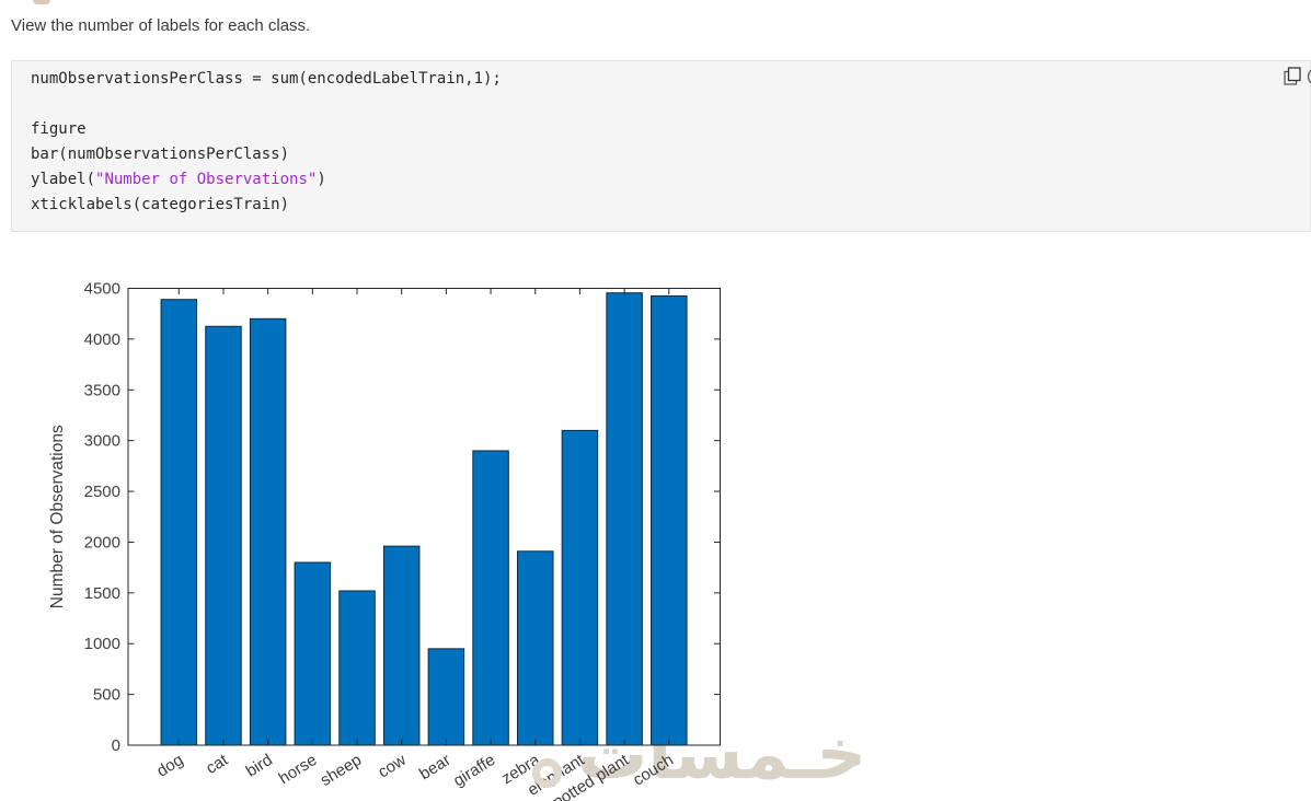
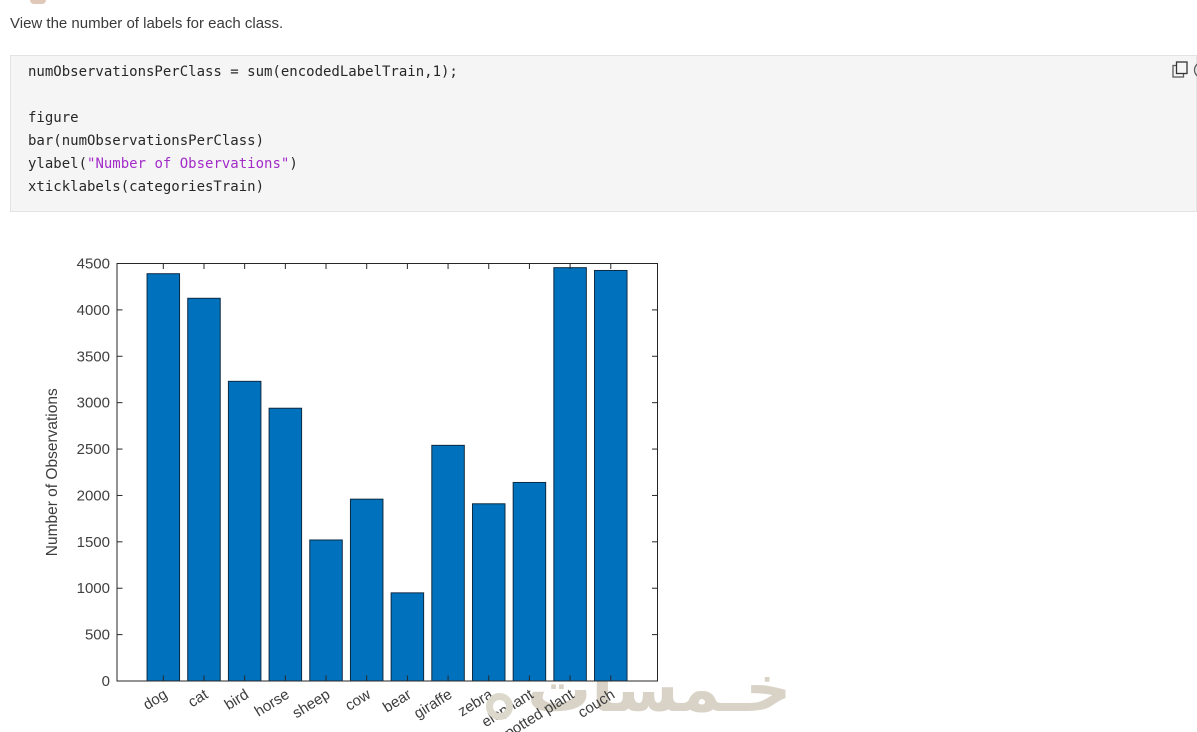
bird: 4200 -> 3200
horse: 1800 -> 2900
giraffe: 2900 -> 2500
elephant: 3100 -> 2100
